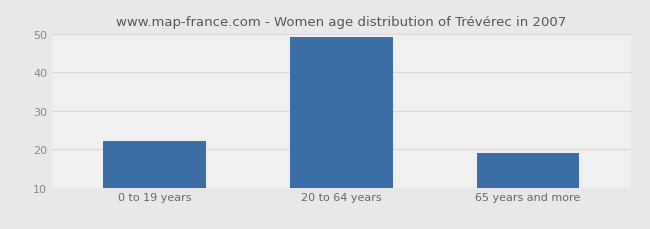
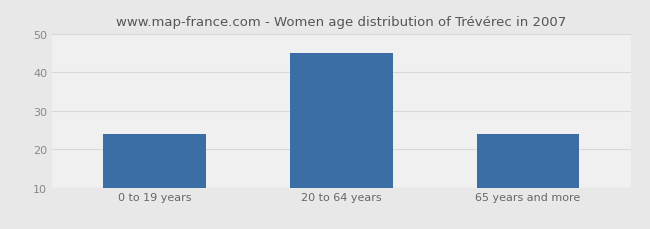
0 to 19 years: 22 -> 24
20 to 64 years: 49 -> 45
65 years and more: 19 -> 24
